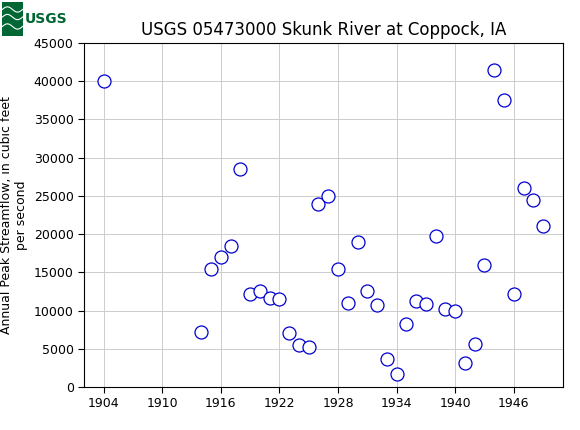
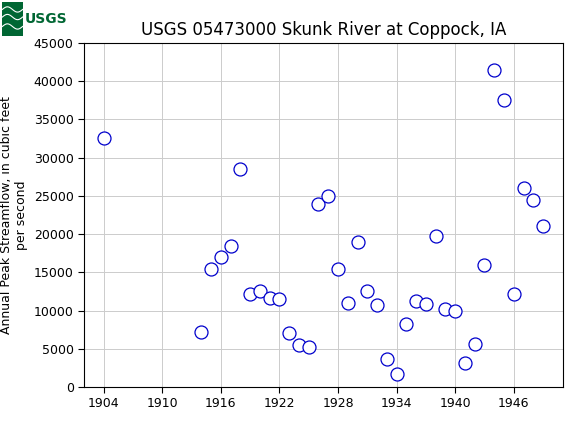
USGS 05473000 Skunk River at Coppock, IA/1904: 40000 -> 32600
